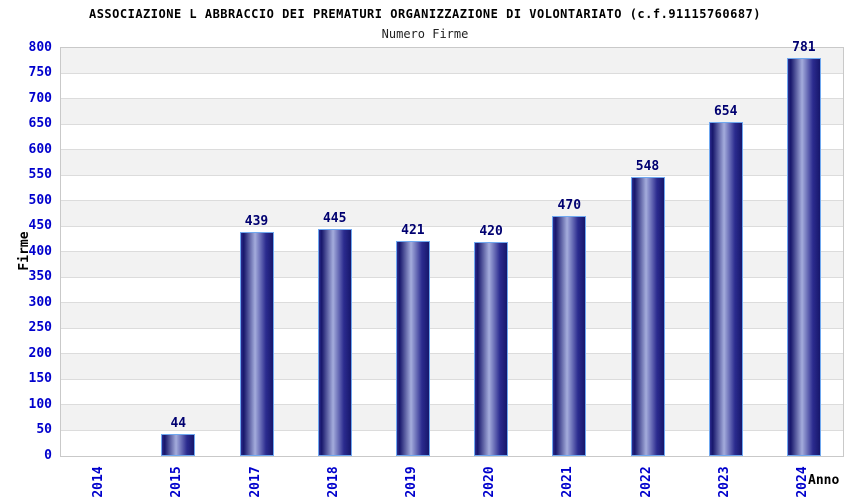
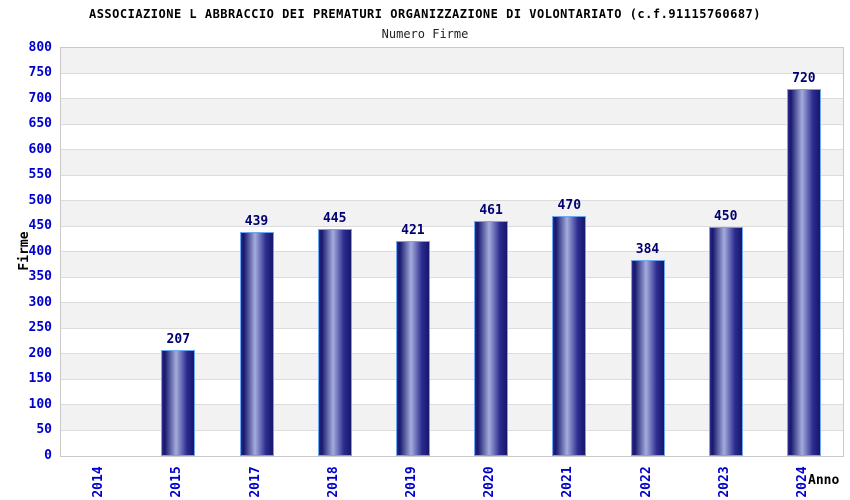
2015: 44 -> 207
2020: 420 -> 461
2022: 548 -> 384
2023: 654 -> 450
2024: 781 -> 720
